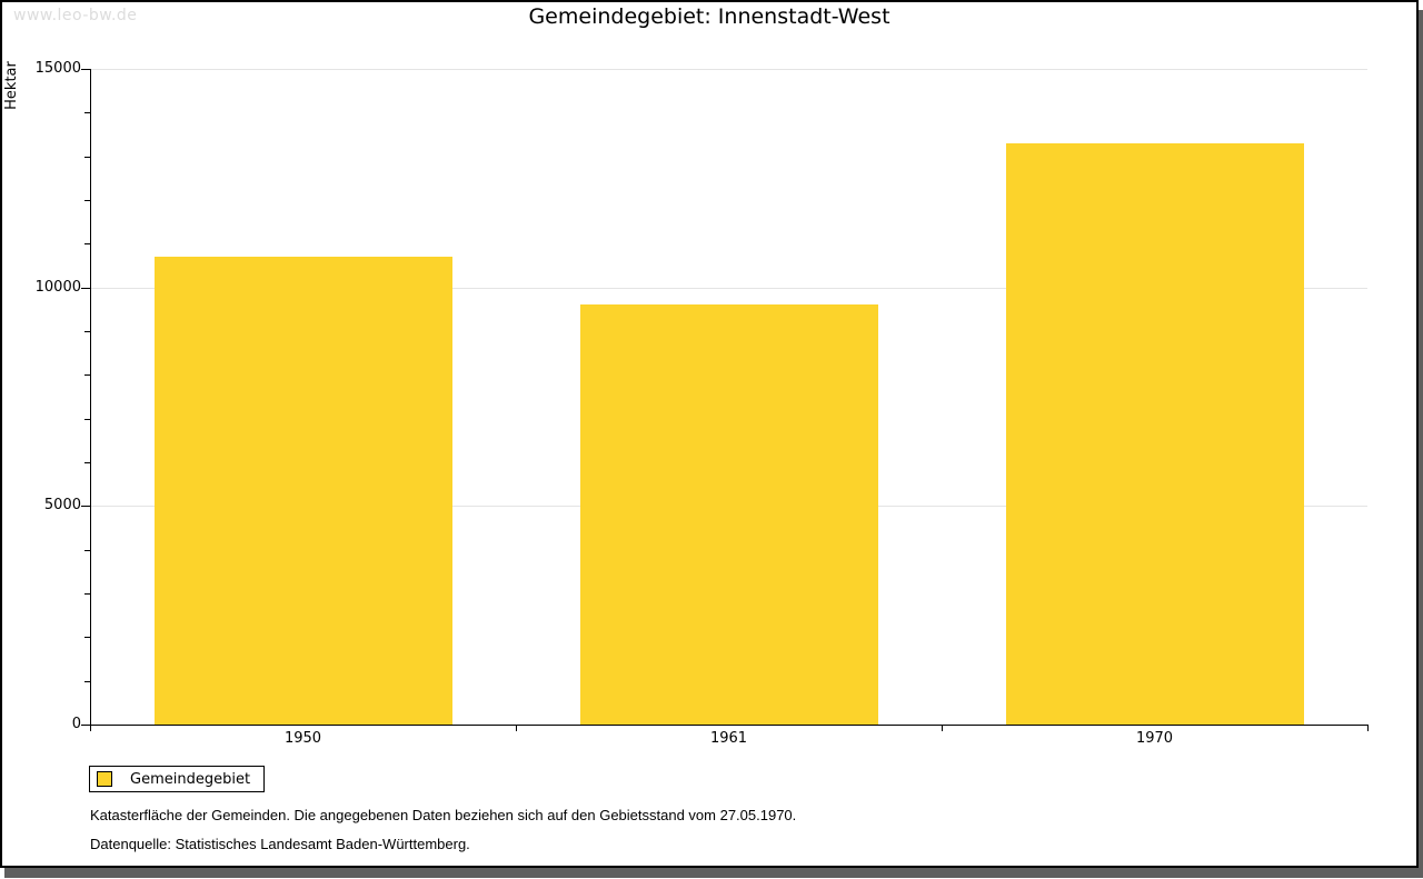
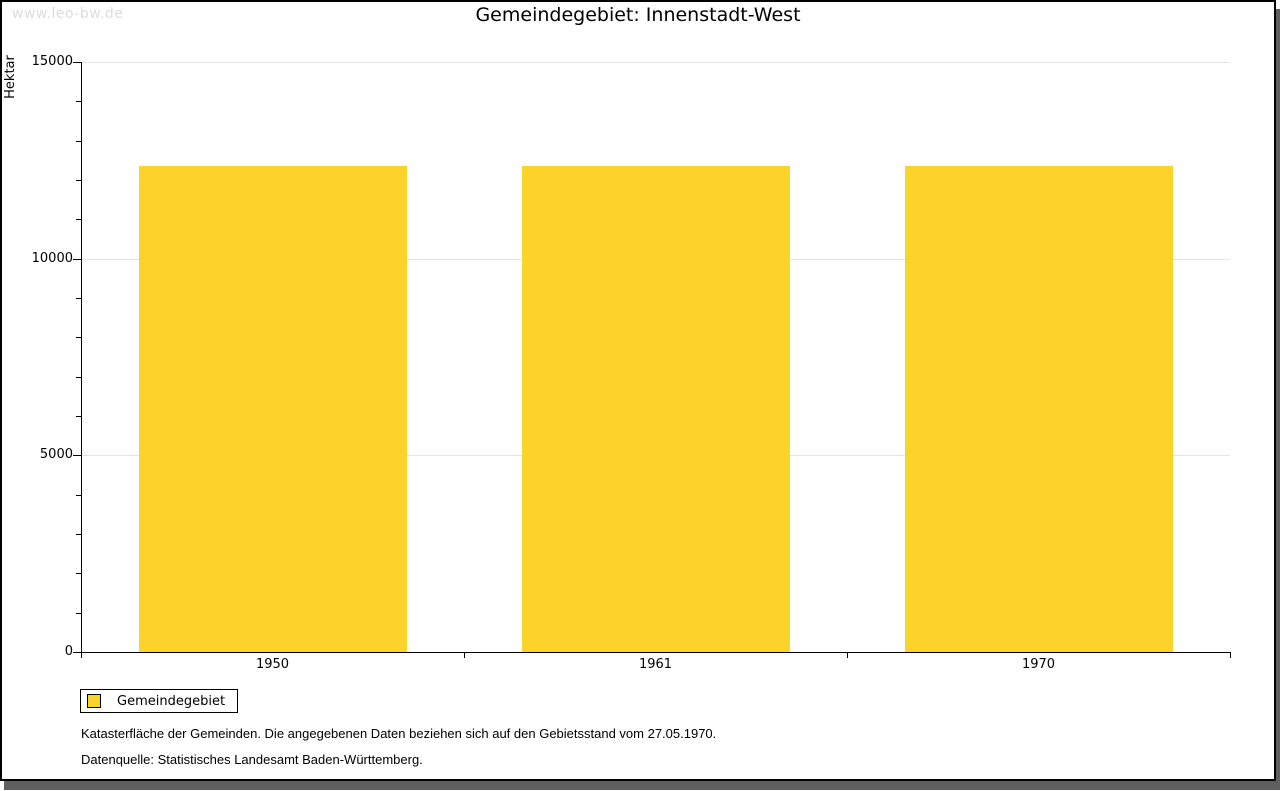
1950: 10700 -> 12400
1961: 9600 -> 12400
1970: 13300 -> 12400
